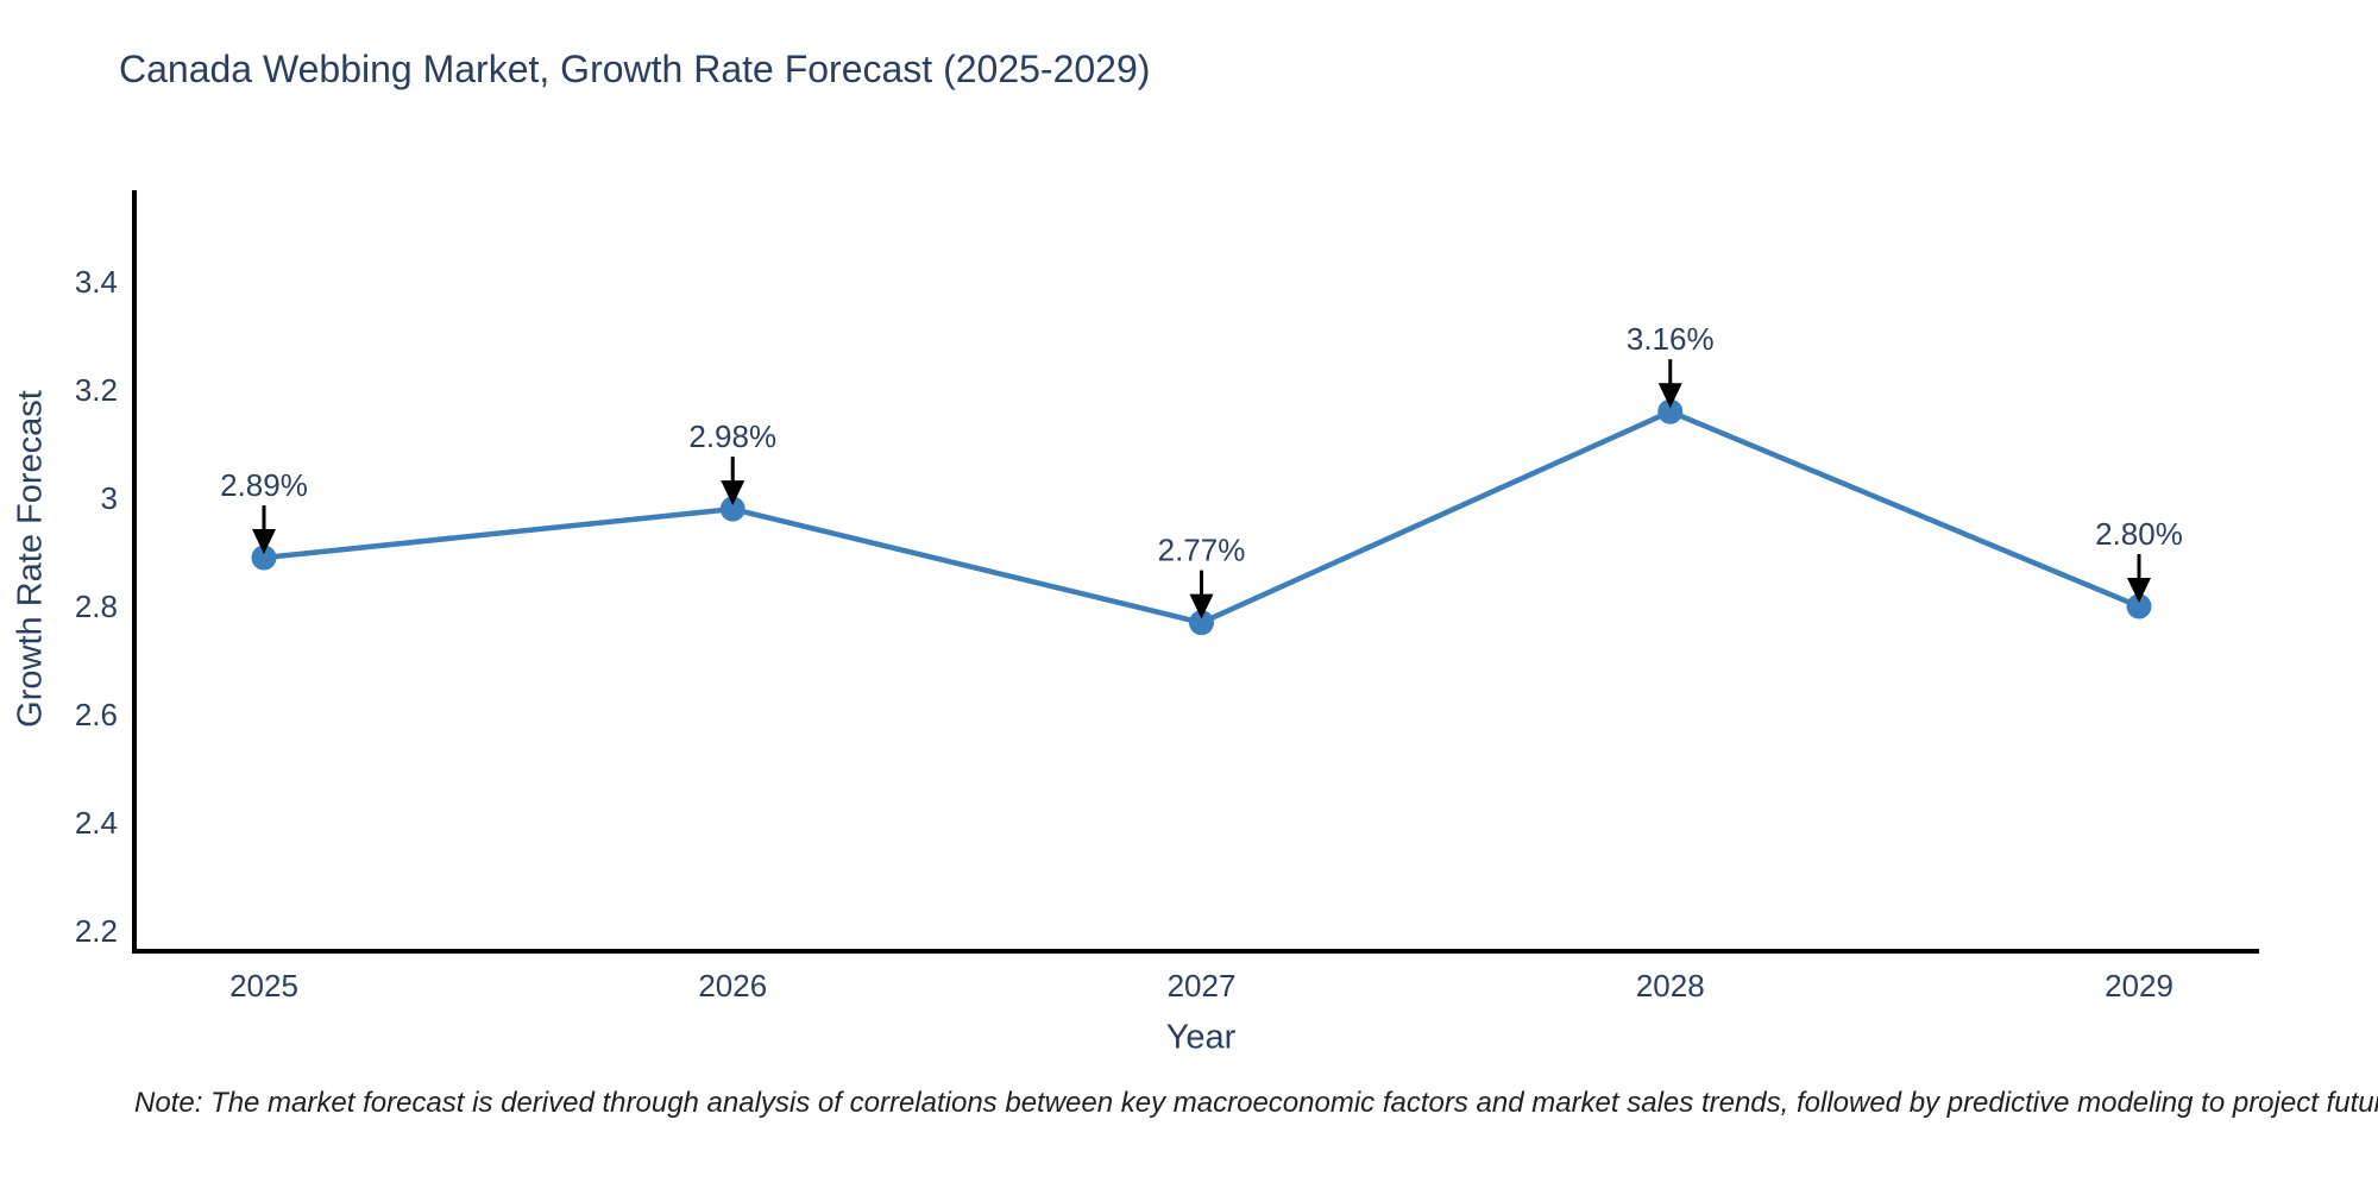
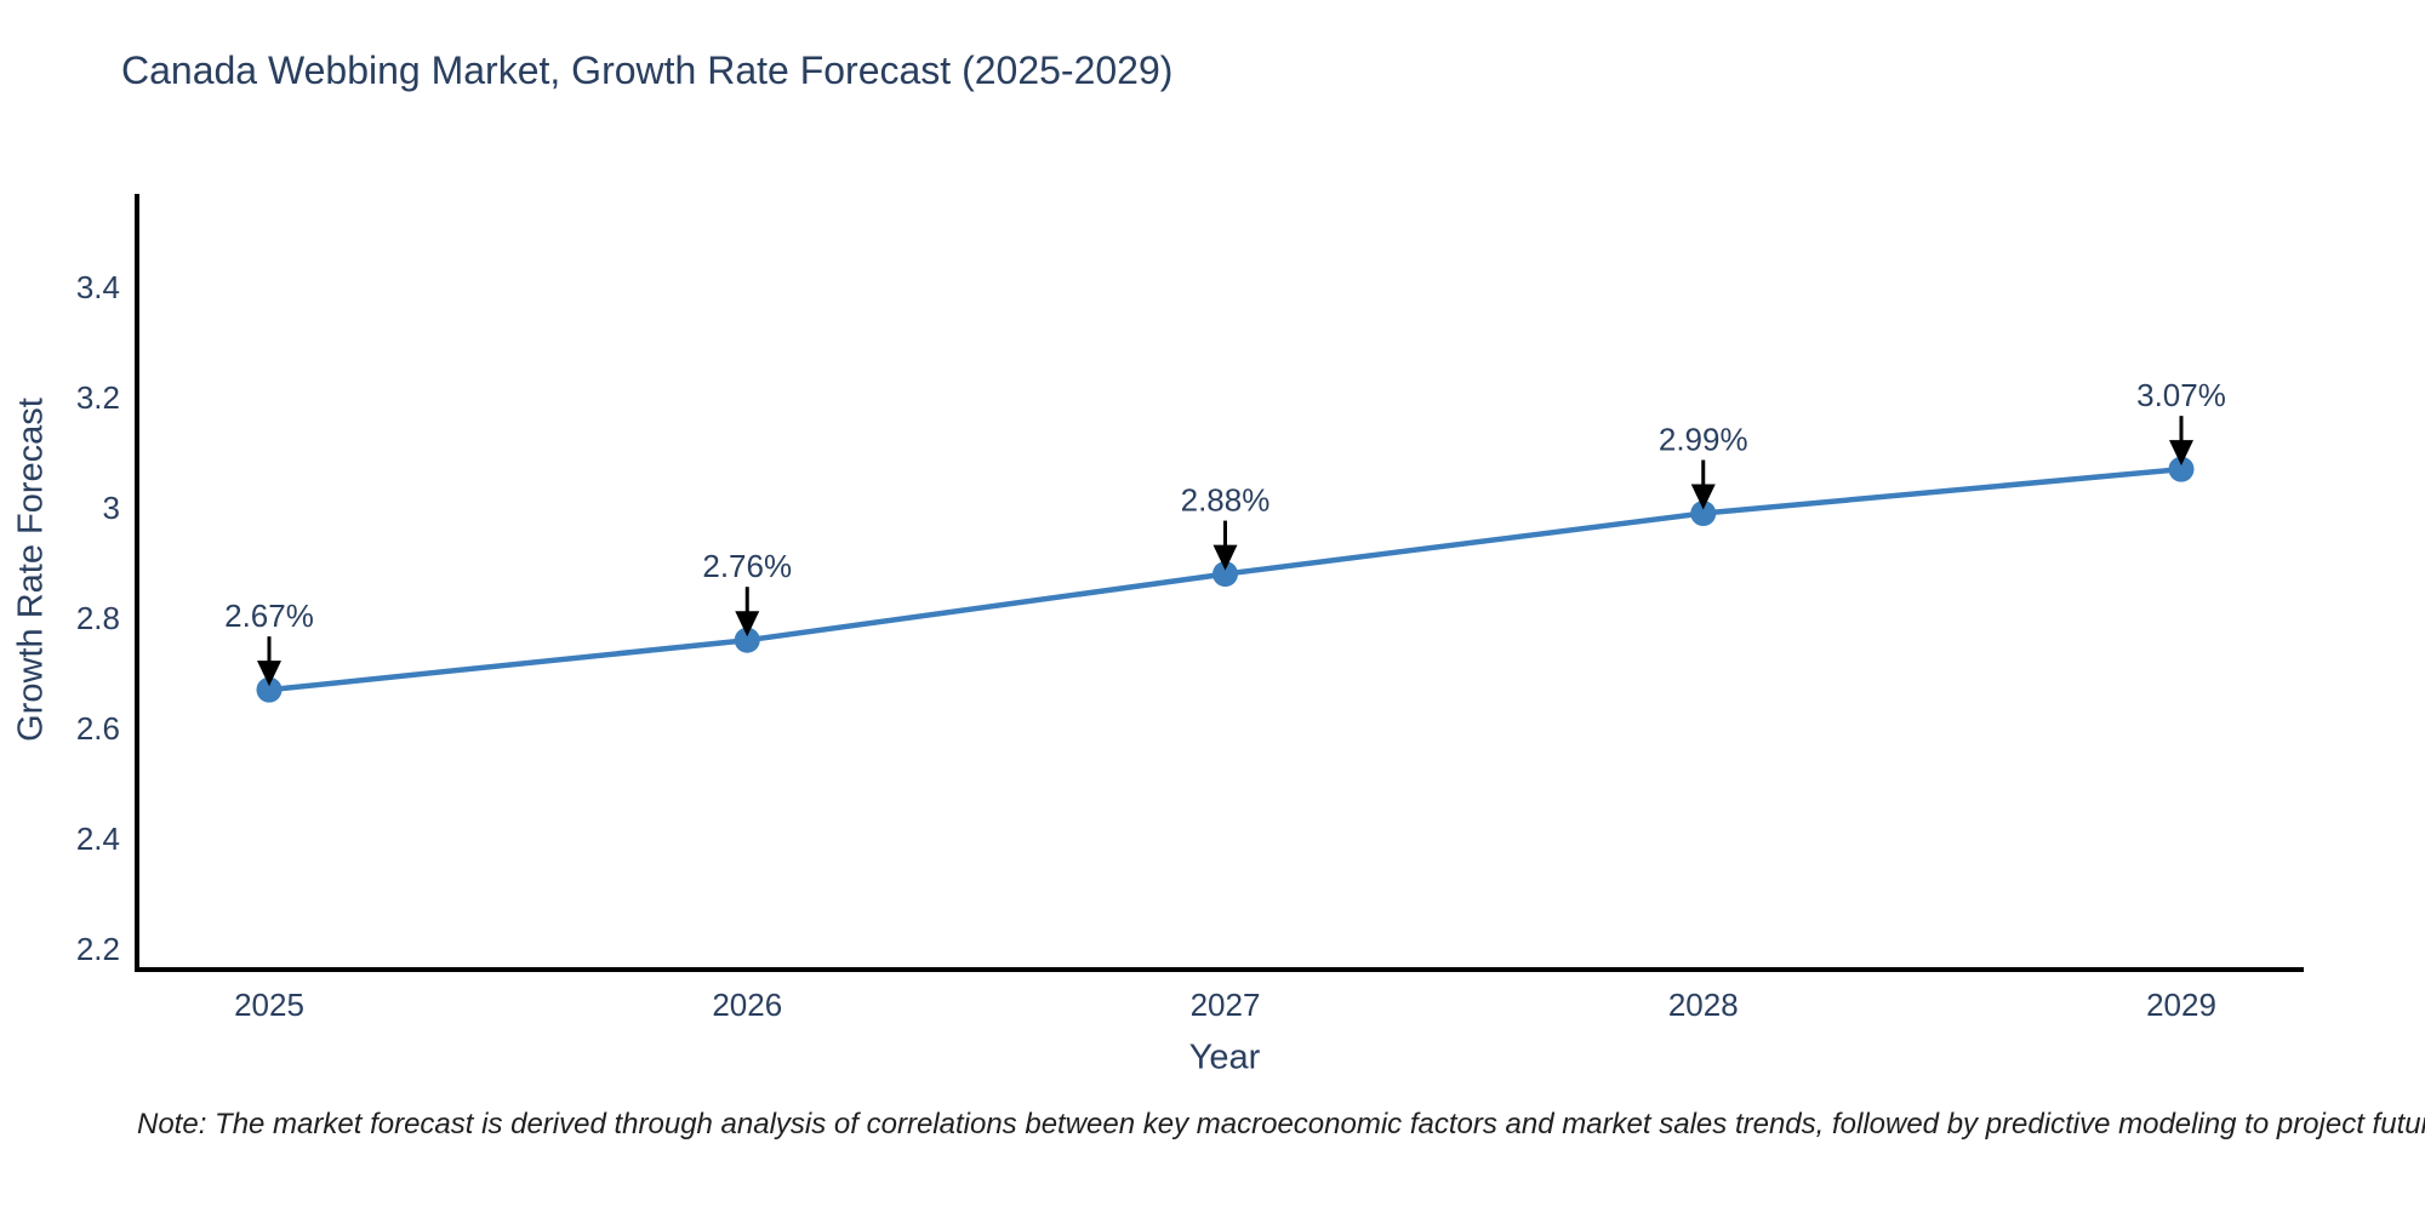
2025: 2.89% -> 2.67%
2026: 2.98% -> 2.76%
2027: 2.77% -> 2.88%
2028: 3.16% -> 2.99%
2029: 2.80% -> 3.07%
